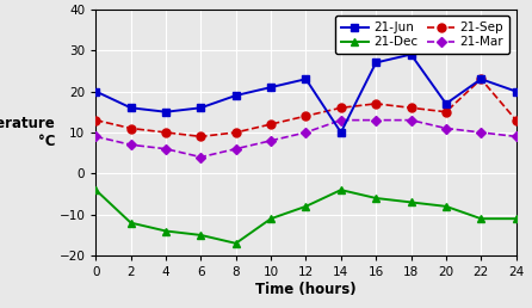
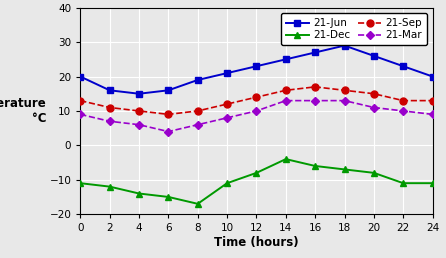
21-Dec/0: -4 -> -11
21-Jun/14: 10 -> 25
21-Jun/20: 17 -> 26
21-Sep/22: 23 -> 13
